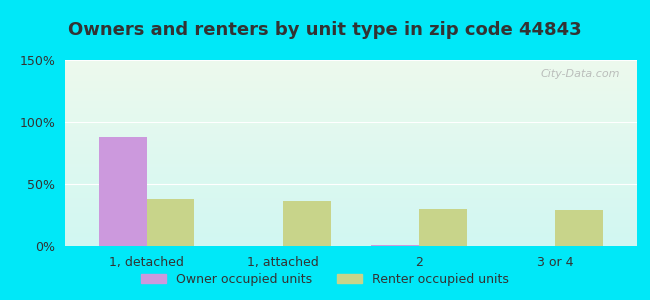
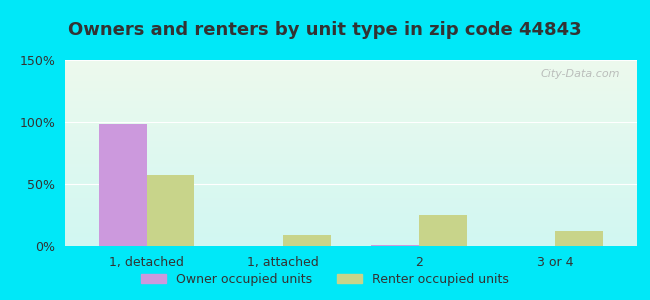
Owner occupied units/1, detached: 88% -> 98%
Renter occupied units/1, detached: 38% -> 57%
Renter occupied units/1, attached: 36% -> 9%
Renter occupied units/2: 30% -> 25%
Renter occupied units/3 or 4: 29% -> 12%
